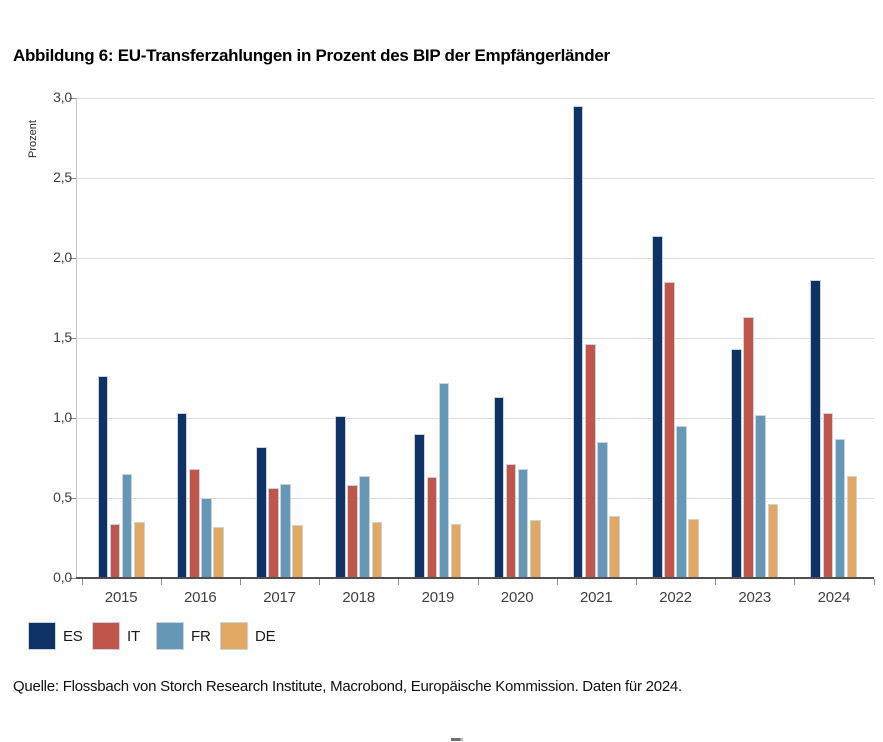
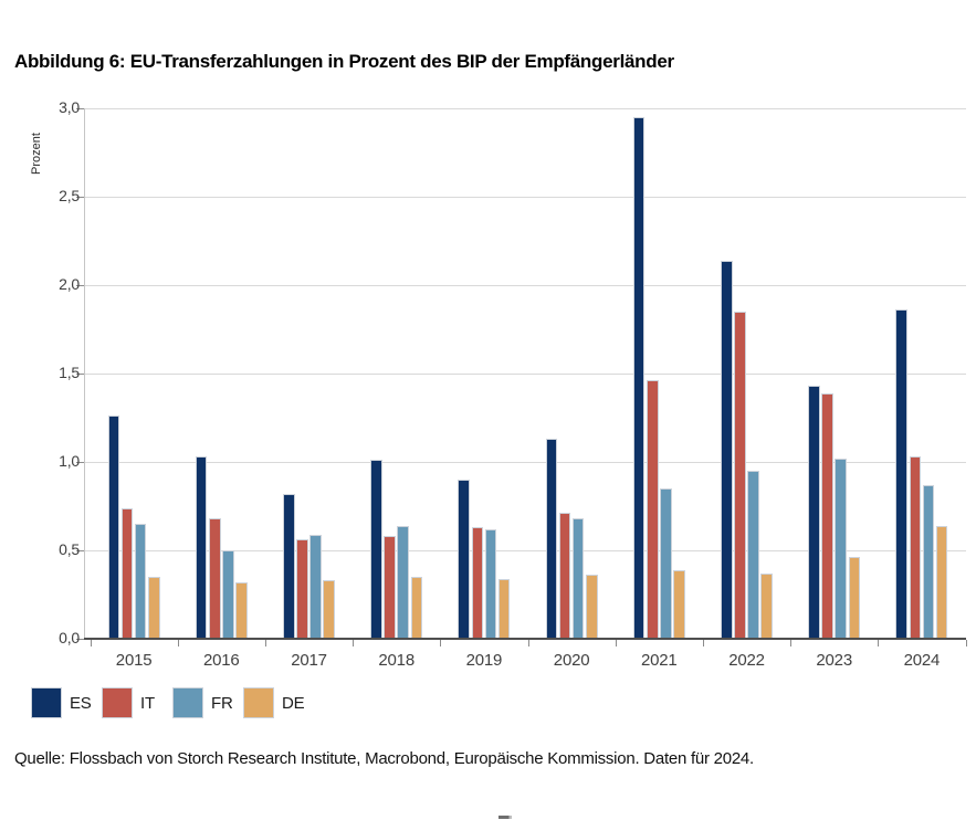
IT/2015: 0,34 -> 0,74
FR/2019: 1,22 -> 0,62
IT/2023: 1,63 -> 1,39
